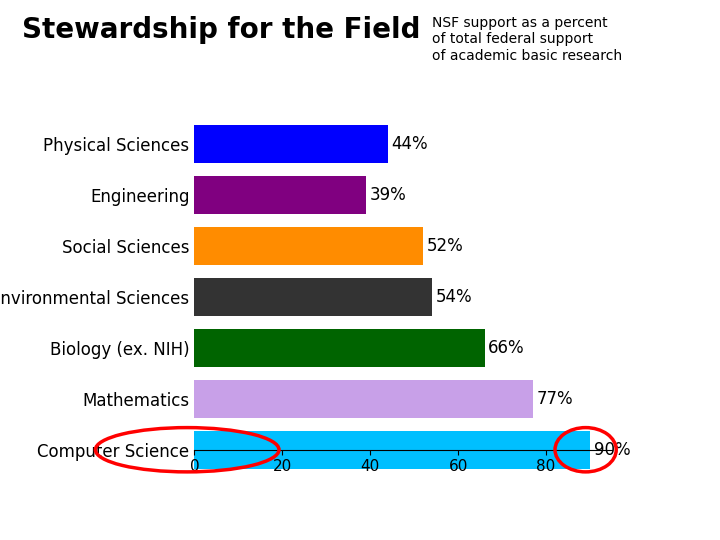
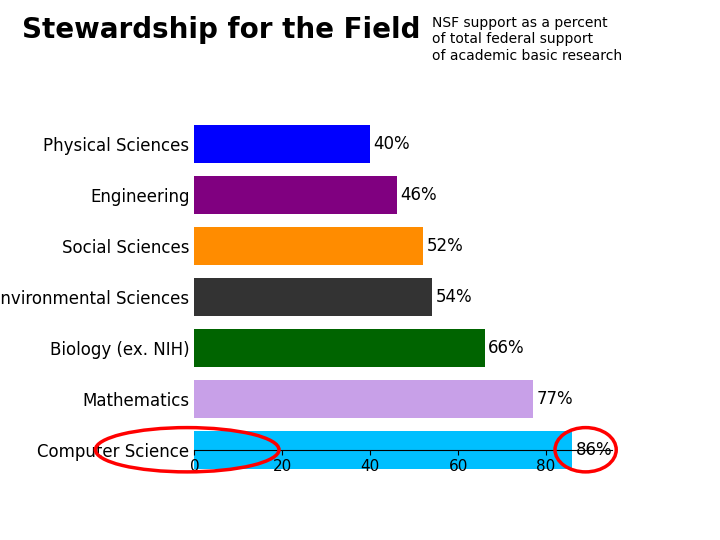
Physical Sciences: 44% -> 40%
Engineering: 39% -> 46%
Computer Science: 90% -> 86%
